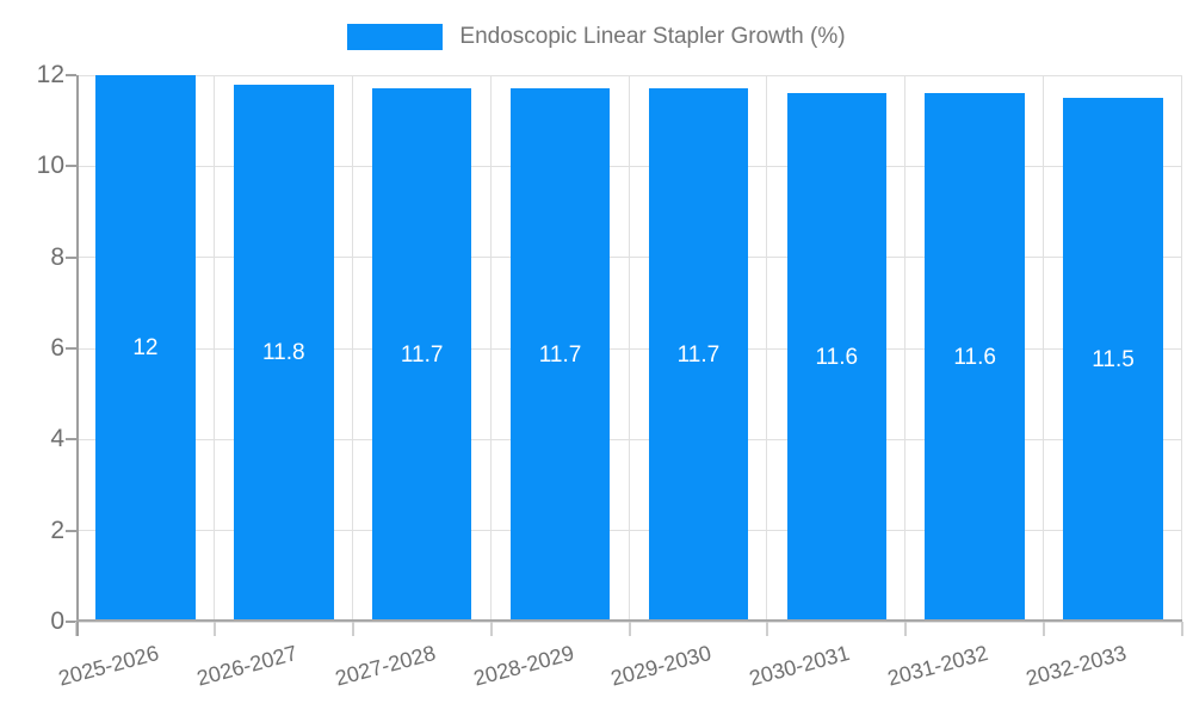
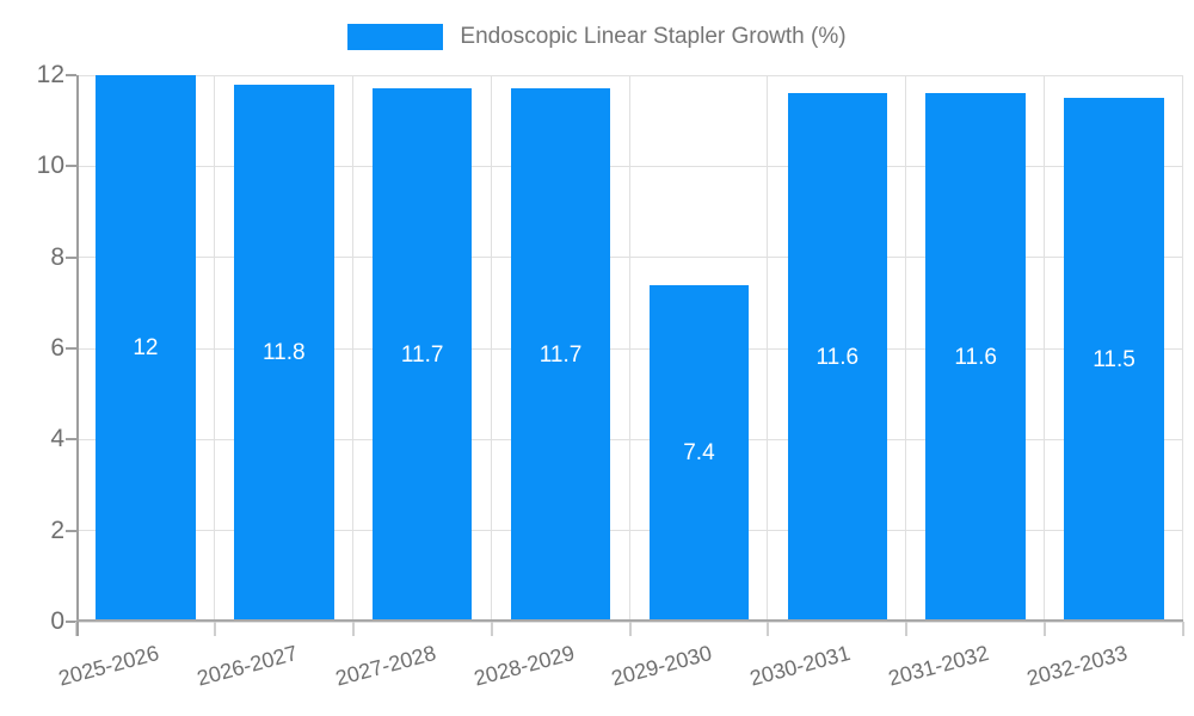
2029-2030: 11.7 -> 7.4
